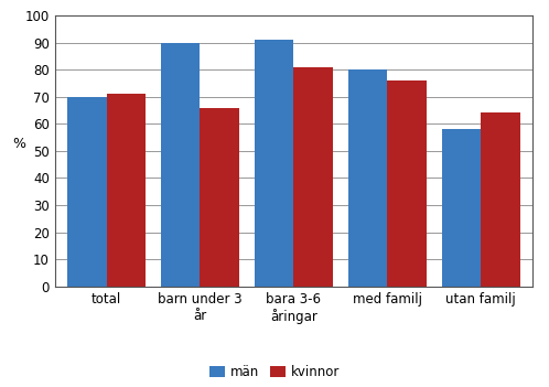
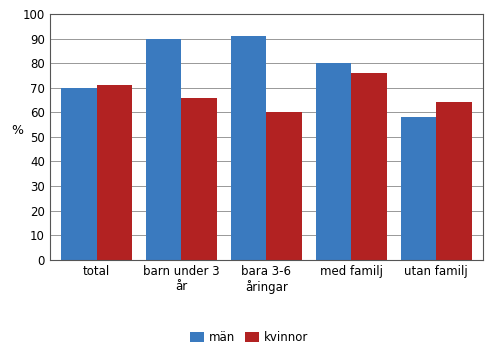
kvinnor/bara 3-6 åringar: 81 -> 60
